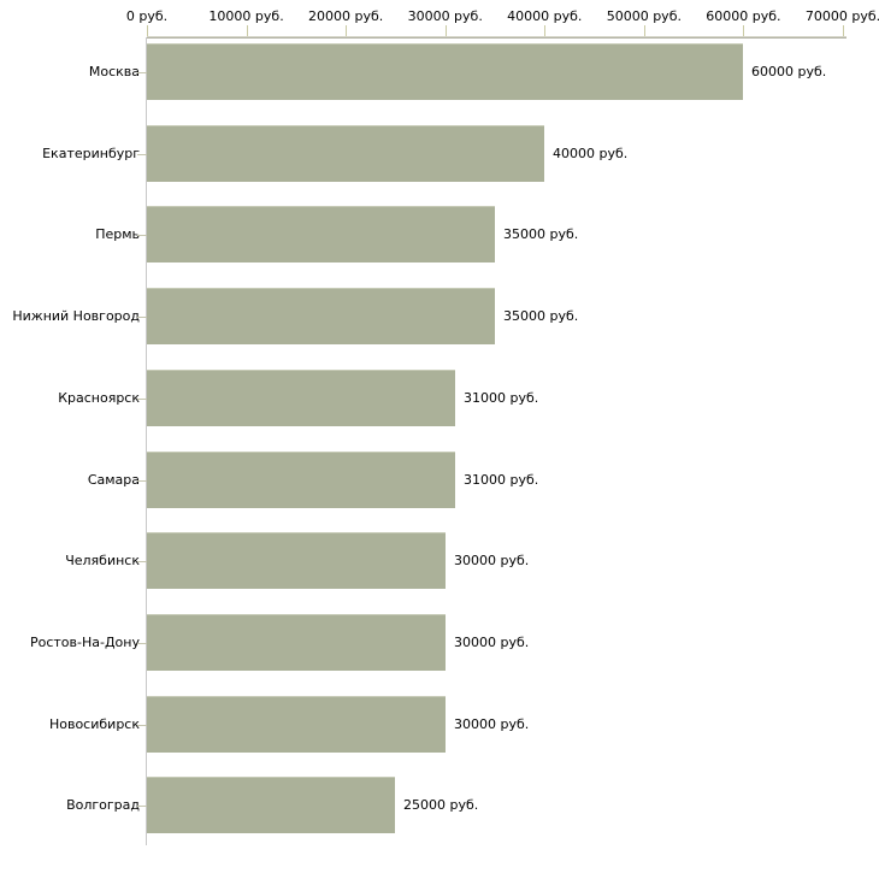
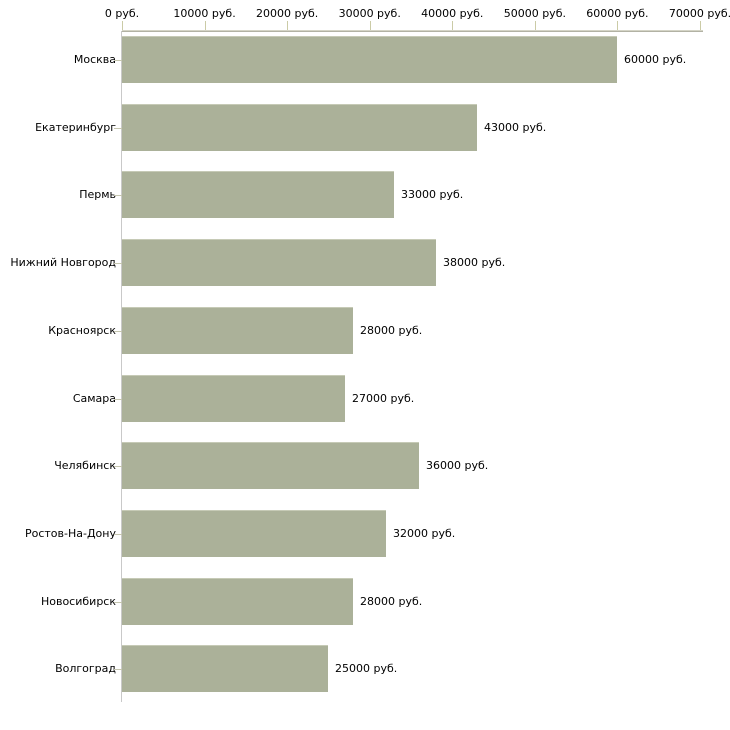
Екатеринбург: 40000 -> 43000
Пермь: 35000 -> 33000
Нижний Новгород: 35000 -> 38000
Красноярск: 31000 -> 28000
Самара: 31000 -> 27000
Челябинск: 30000 -> 36000
Ростов-На-Дону: 30000 -> 32000
Новосибирск: 30000 -> 28000
